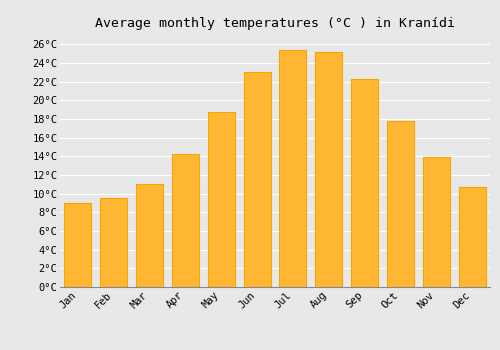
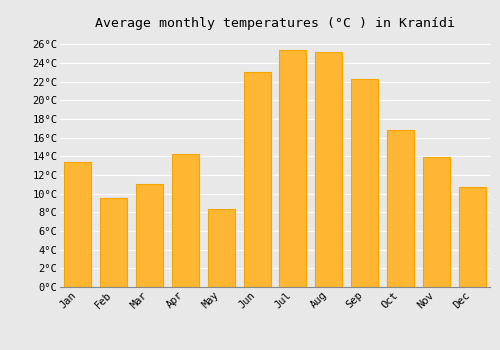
Jan: 9.0°C -> 13.4°C
May: 18.7°C -> 8.4°C
Oct: 17.8°C -> 16.8°C
